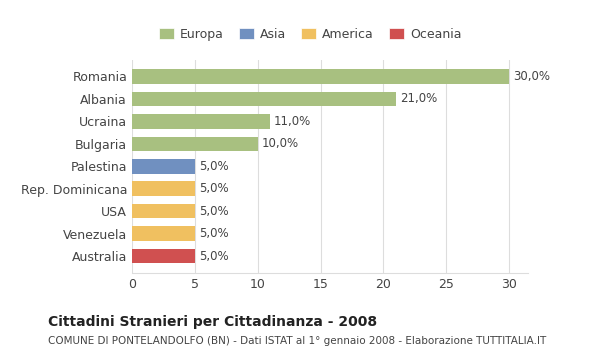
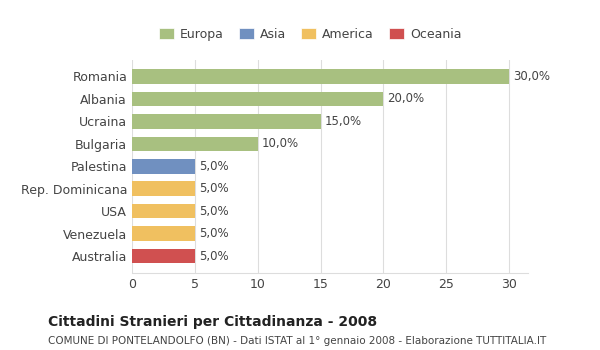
Albania: 21,0% -> 20,0%
Ucraina: 11,0% -> 15,0%
